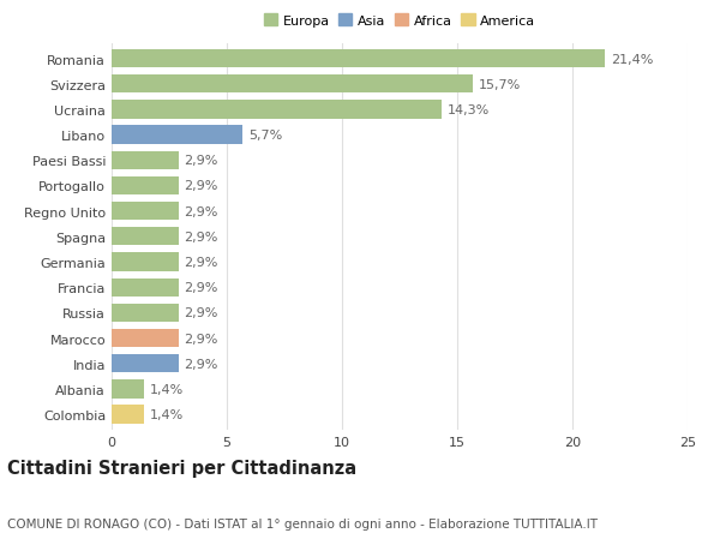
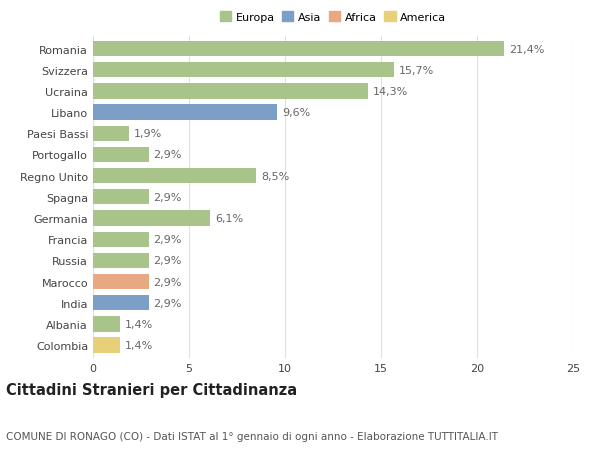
Libano: 5,7% -> 9,6%
Paesi Bassi: 2,9% -> 1,9%
Regno Unito: 2,9% -> 8,5%
Germania: 2,9% -> 6,1%
